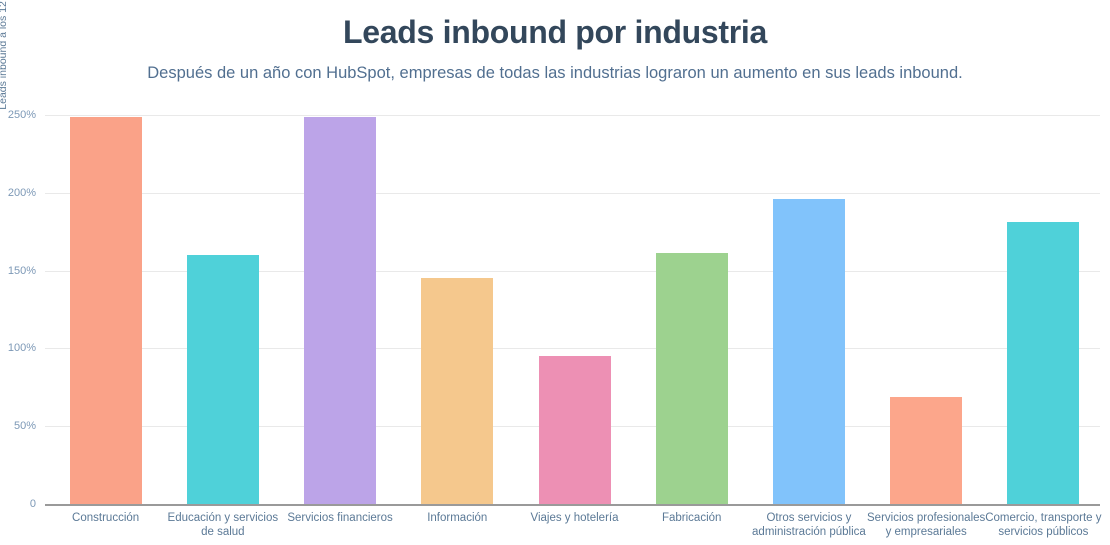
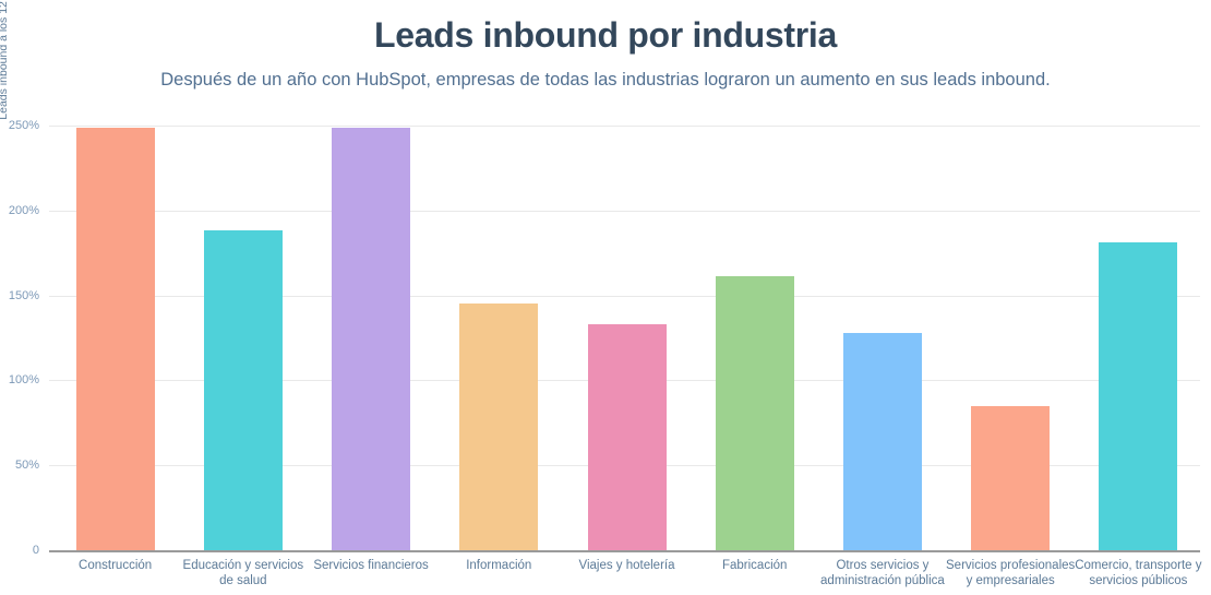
Educación y servicios de salud: 160% -> 188%
Viajes y hotelería: 95% -> 133%
Otros servicios y administración pública: 196% -> 128%
Servicios profesionales y empresariales: 69% -> 85%
